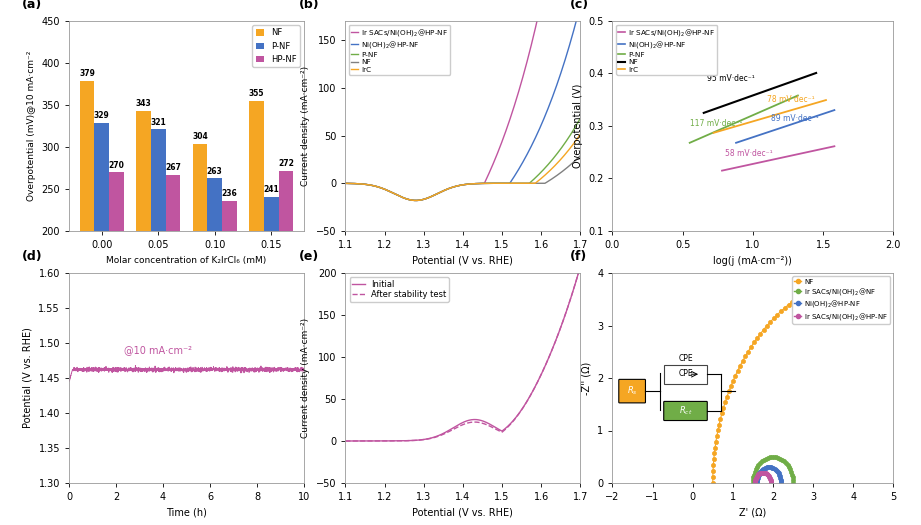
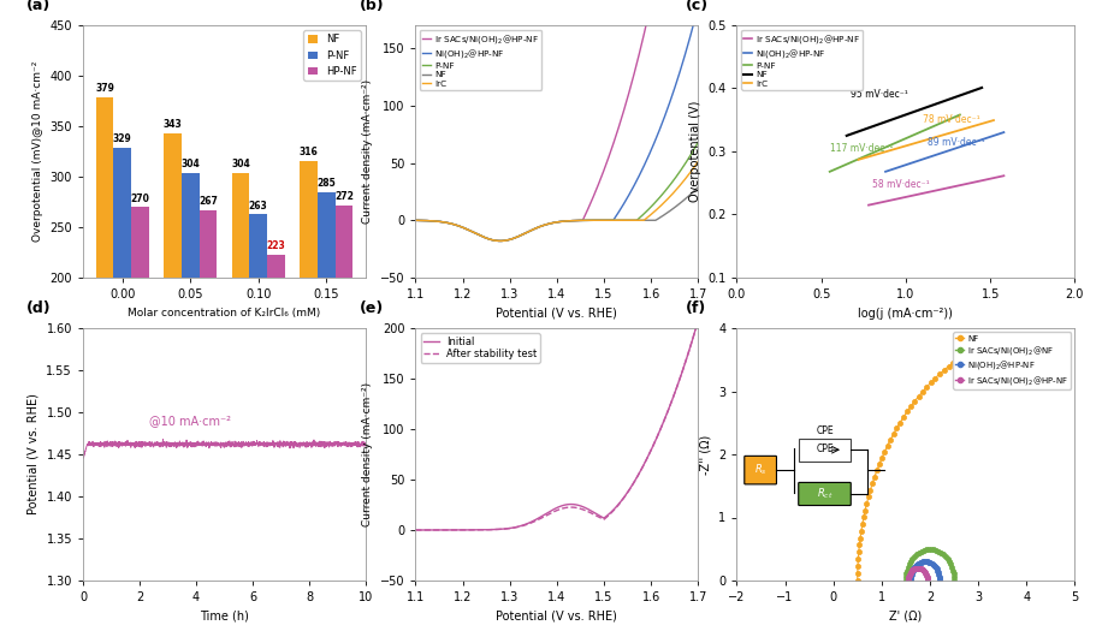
P-NF/0.05: 321 -> 304
HP-NF/0.10: 236 -> 223
NF/0.15: 355 -> 316
P-NF/0.15: 241 -> 285
